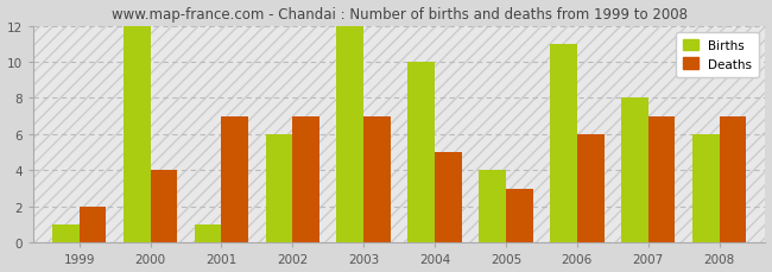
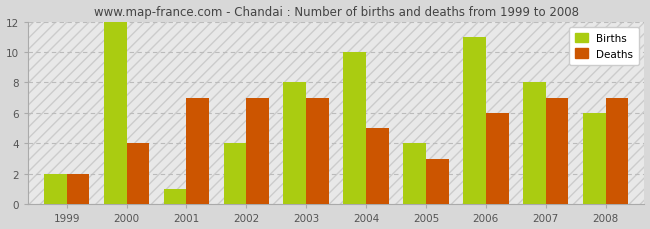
Births/1999: 1 -> 2
Births/2002: 6 -> 4
Births/2003: 12 -> 8
